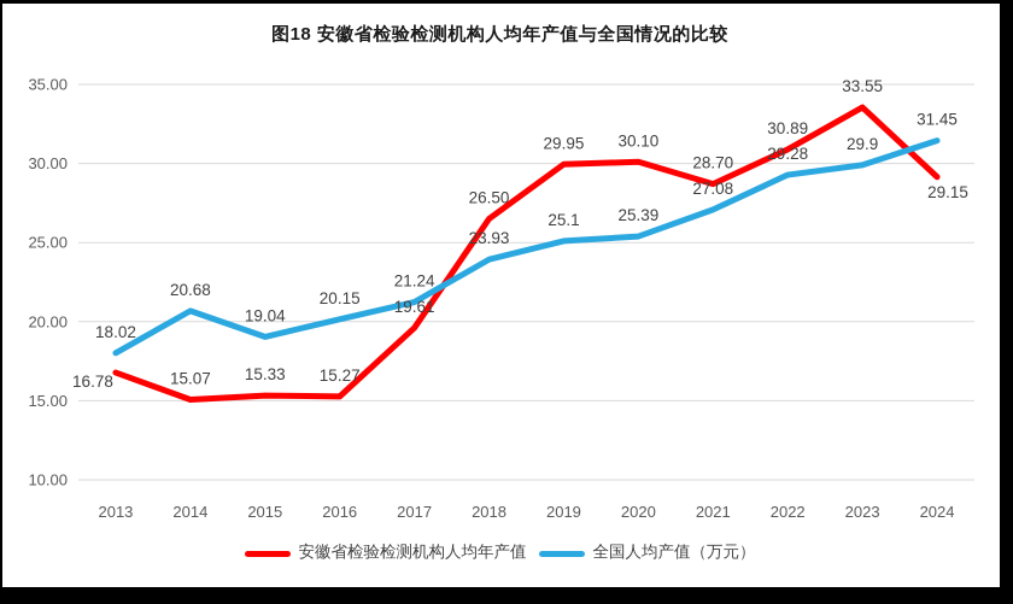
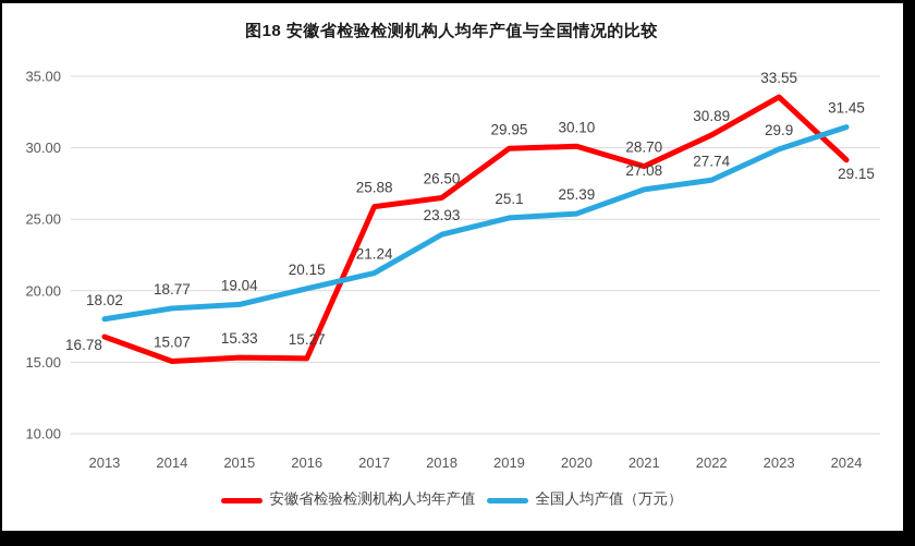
全国人均产值（万元）/2014: 20.68 -> 18.77
安徽省检验检测机构人均年产值/2017: 19.61 -> 25.88
全国人均产值（万元）/2022: 29.28 -> 27.74
